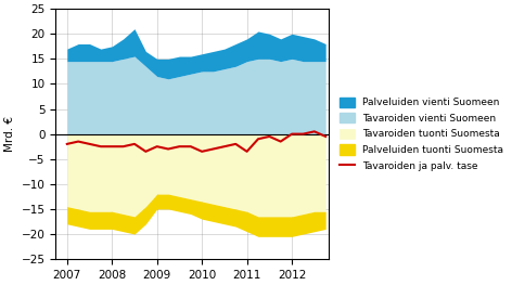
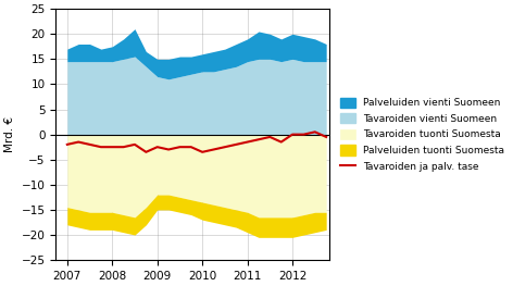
Tavaroiden ja palv. tase/2011: -3.5 -> -1.5
